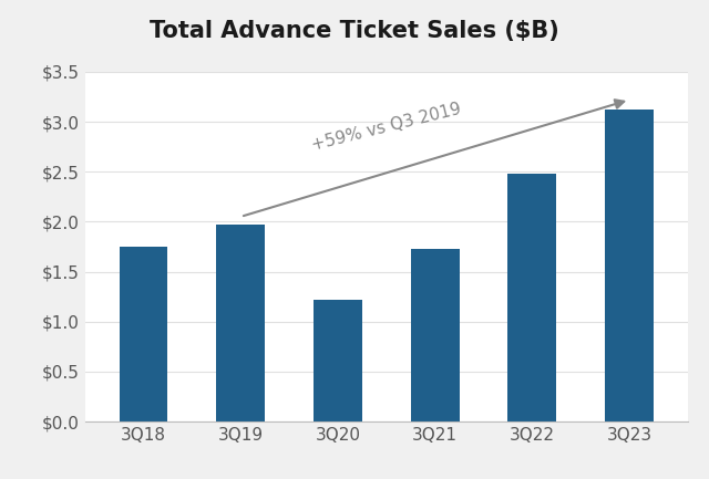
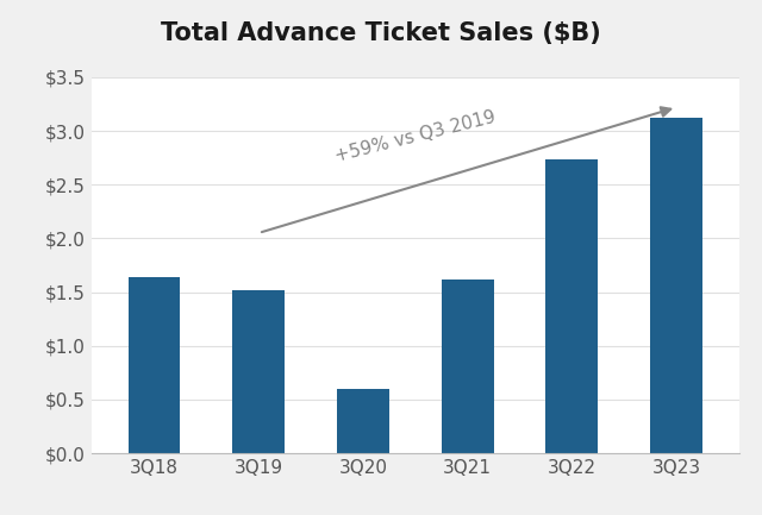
3Q18: $1.75 -> $1.64
3Q19: $1.97 -> $1.52
3Q20: $1.22 -> $0.60
3Q21: $1.73 -> $1.62
3Q22: $2.48 -> $2.74
